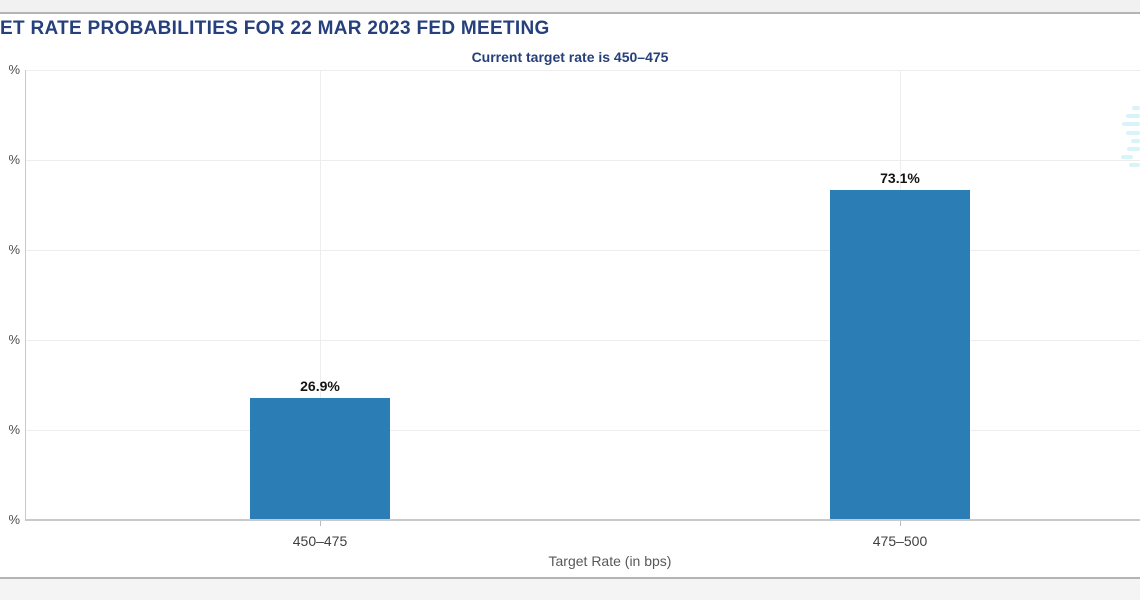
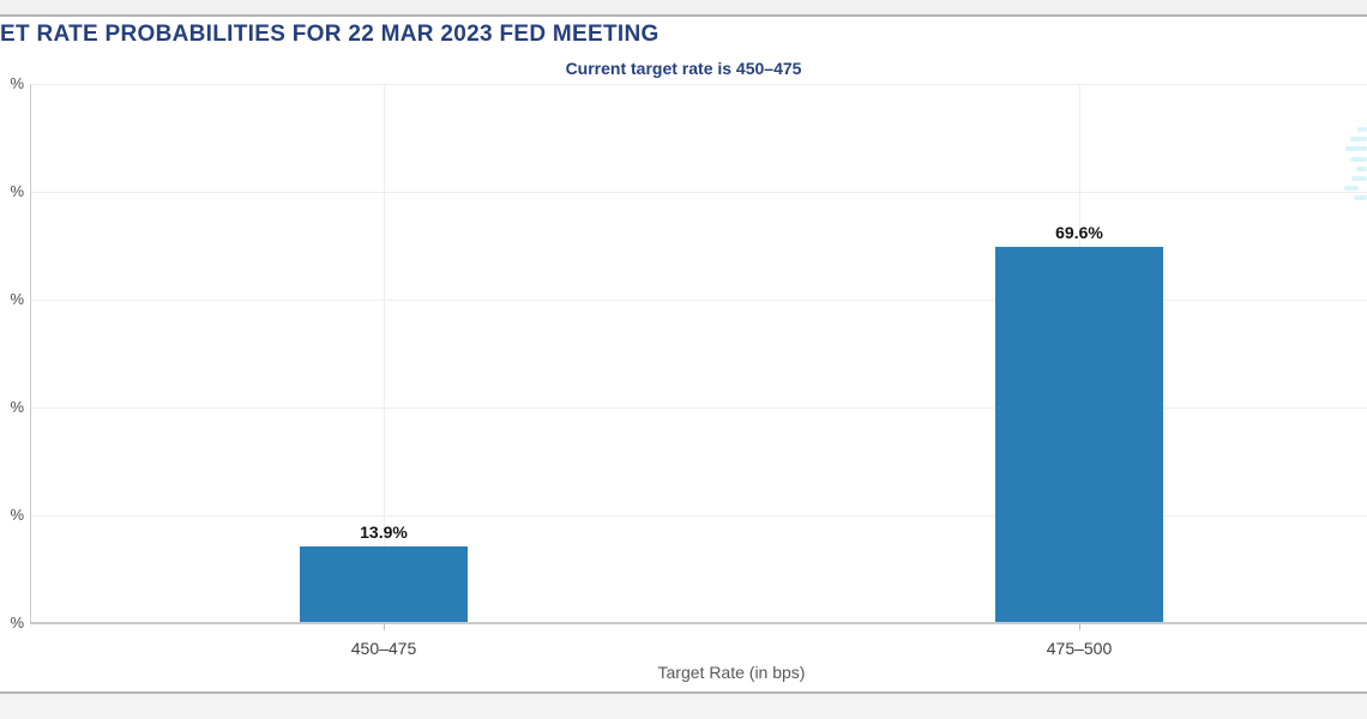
450–475: 26.9% -> 13.9%
475–500: 73.1% -> 69.6%
